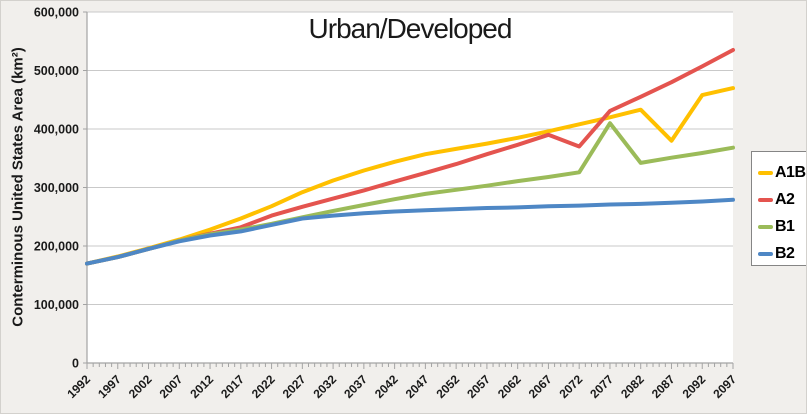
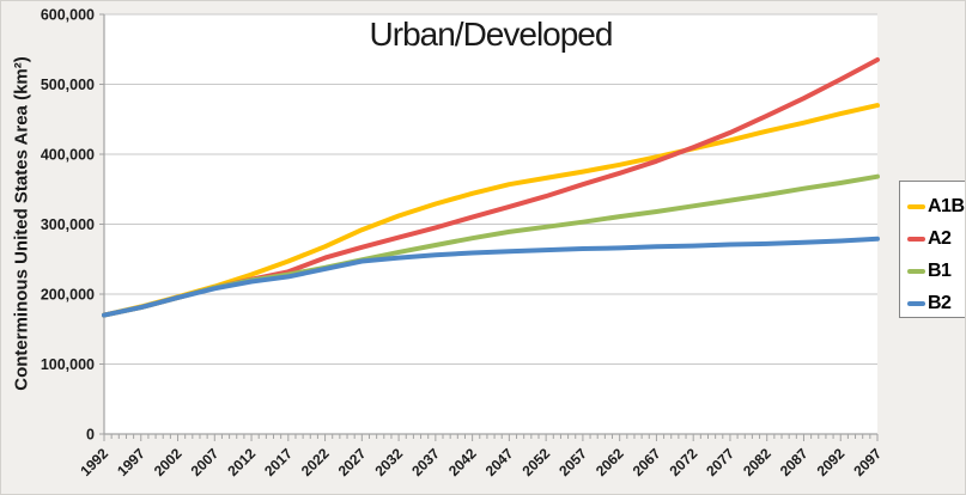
A2/2072: 370000 -> 410000
B1/2077: 410000 -> 330000
A1B/2087: 380000 -> 440000
